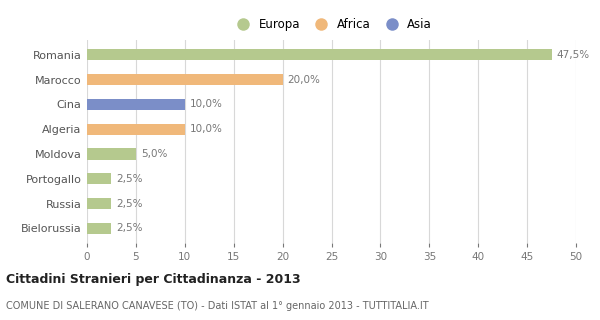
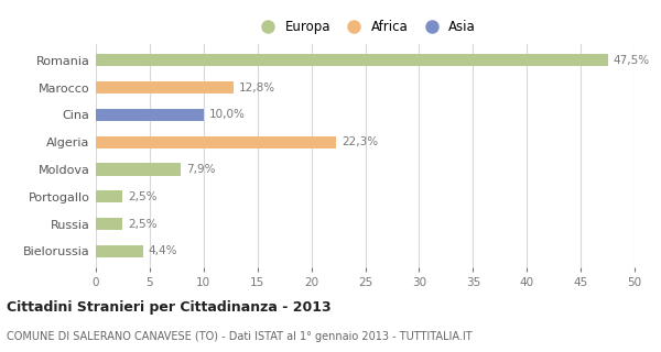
Marocco: 20,0% -> 12,8%
Algeria: 10,0% -> 22,3%
Moldova: 5,0% -> 7,9%
Bielorussia: 2,5% -> 4,4%
